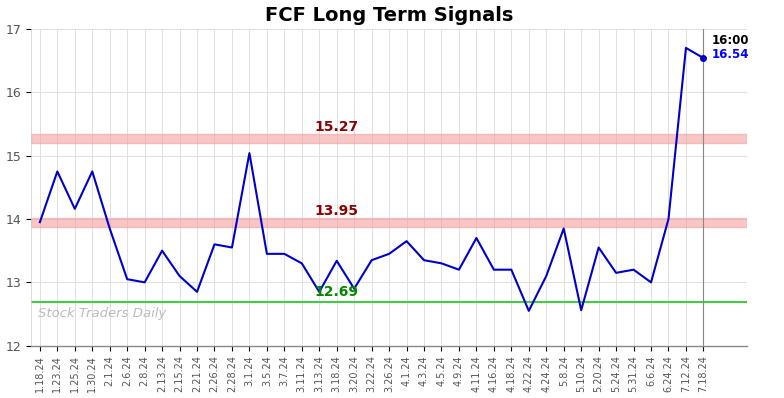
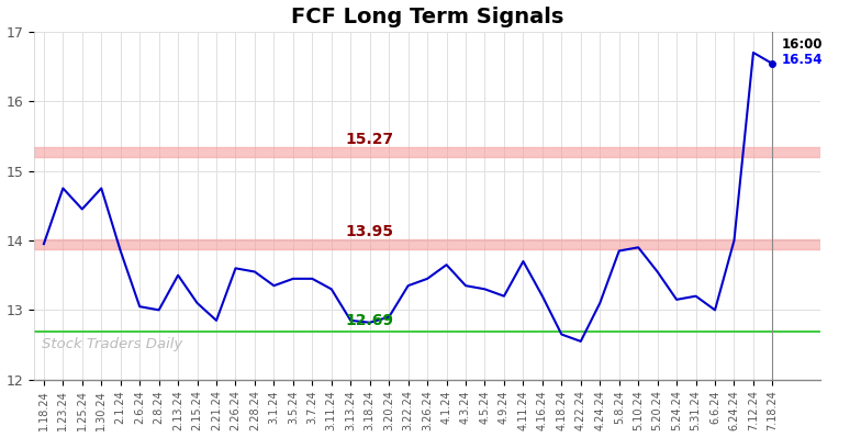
1.25.24: 14.16 -> 14.45
3.1.24: 15.04 -> 13.35
3.18.24: 13.34 -> 12.82
4.18.24: 13.20 -> 12.65
5.10.24: 12.56 -> 13.90
